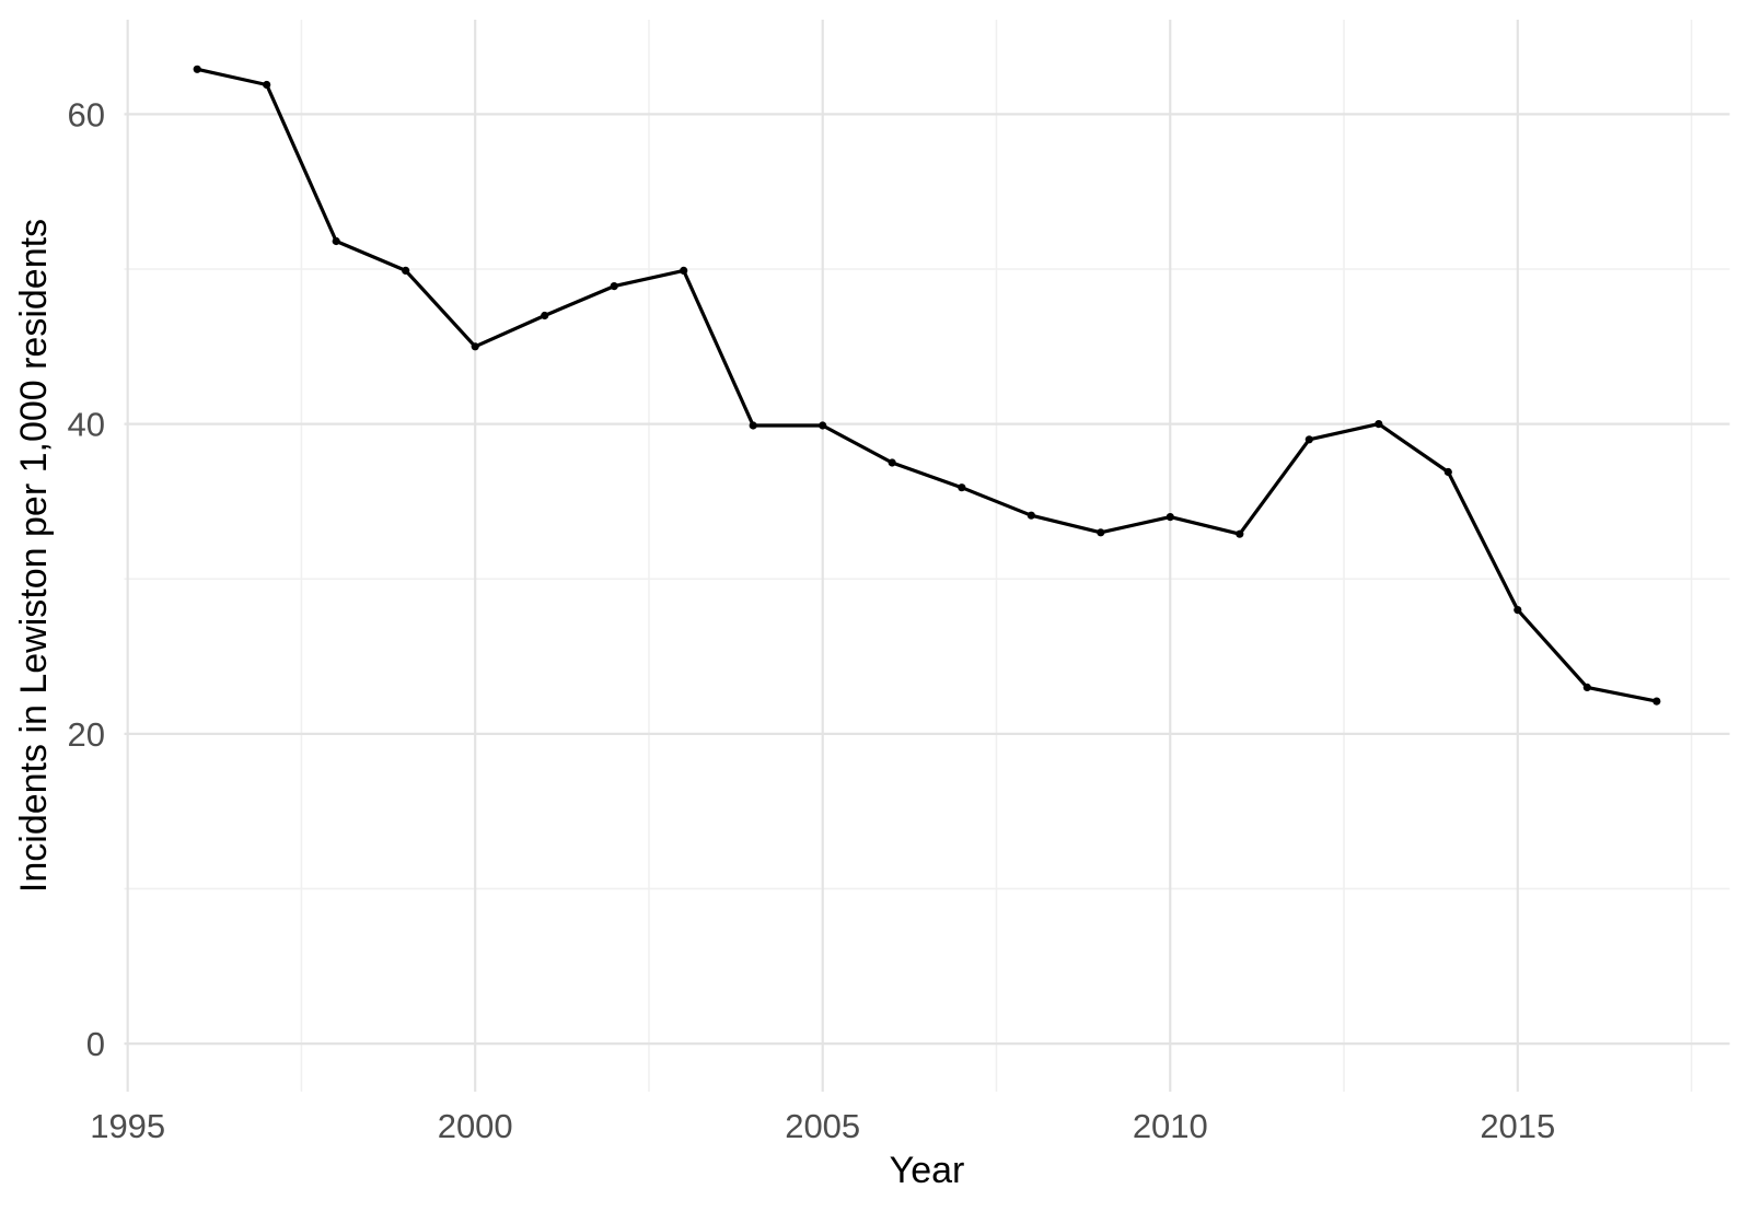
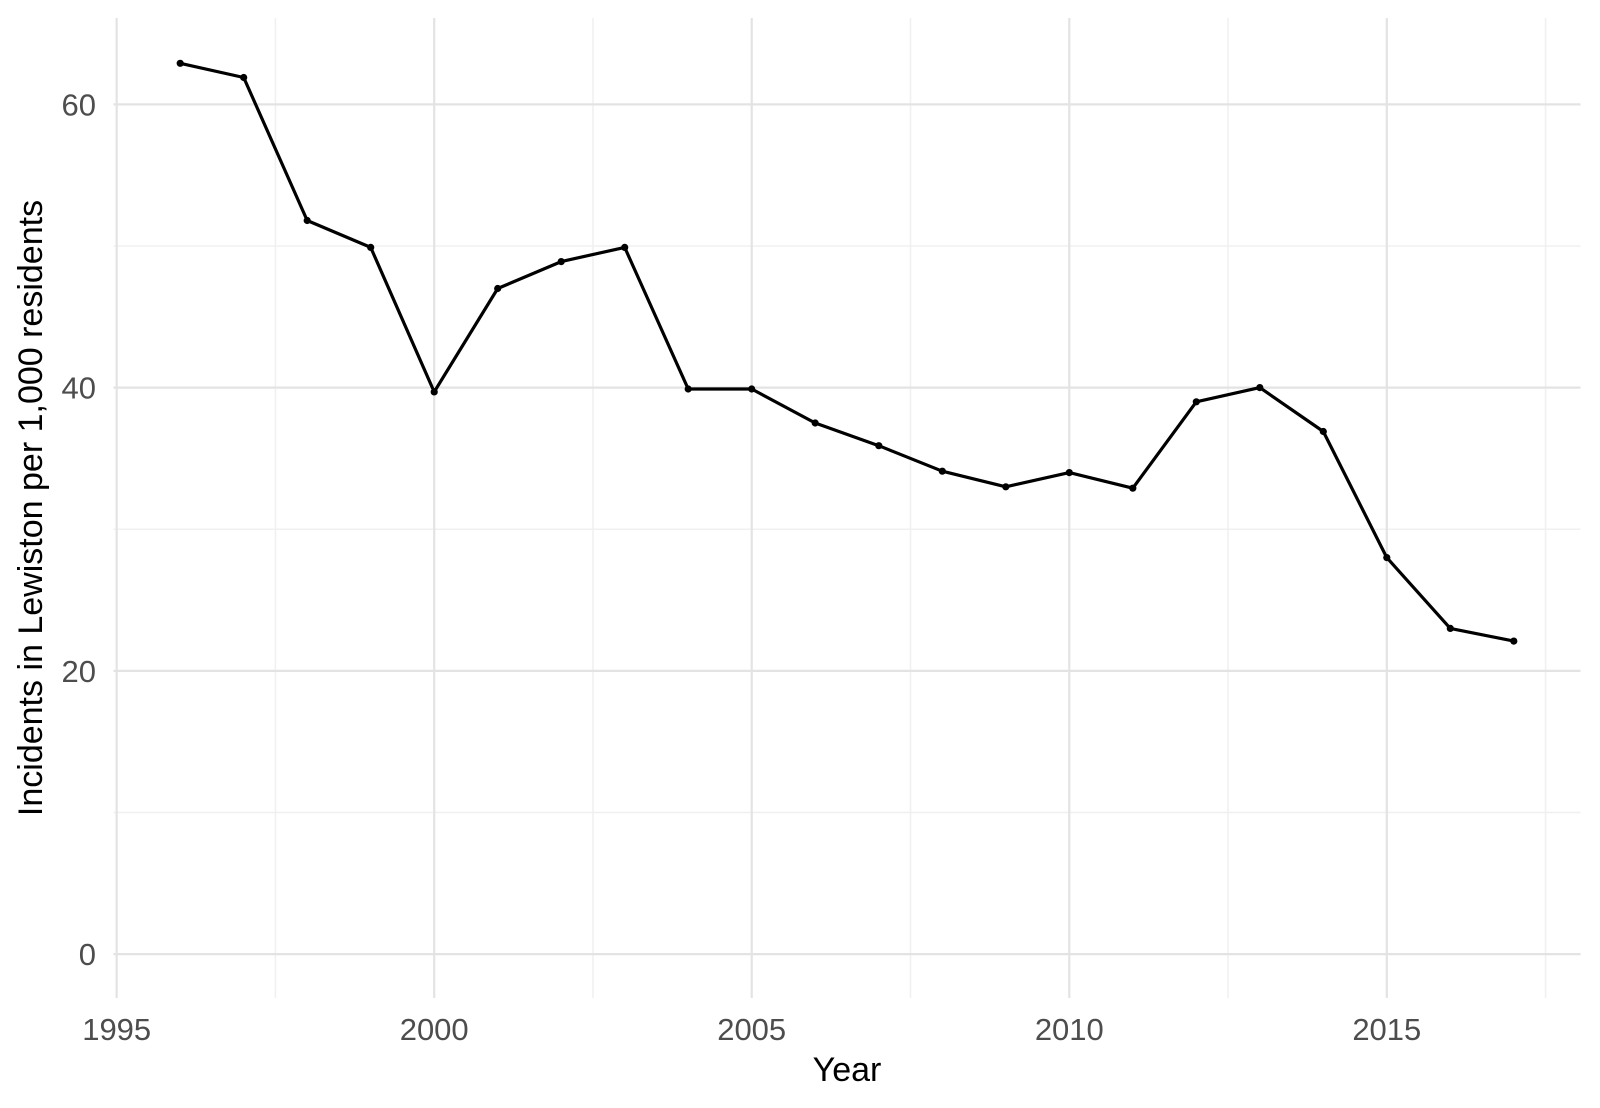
2000: 45.0 -> 39.7
